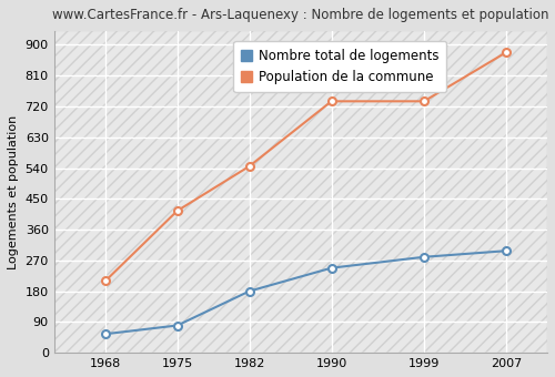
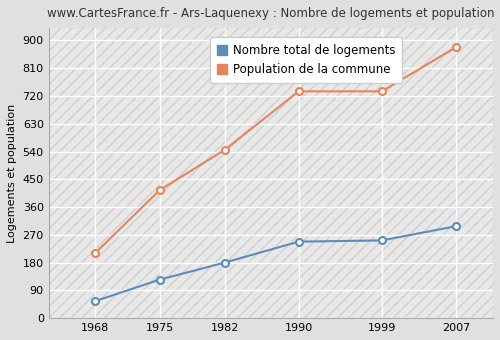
Nombre total de logements/1975: 80 -> 125
Nombre total de logements/1999: 280 -> 252
